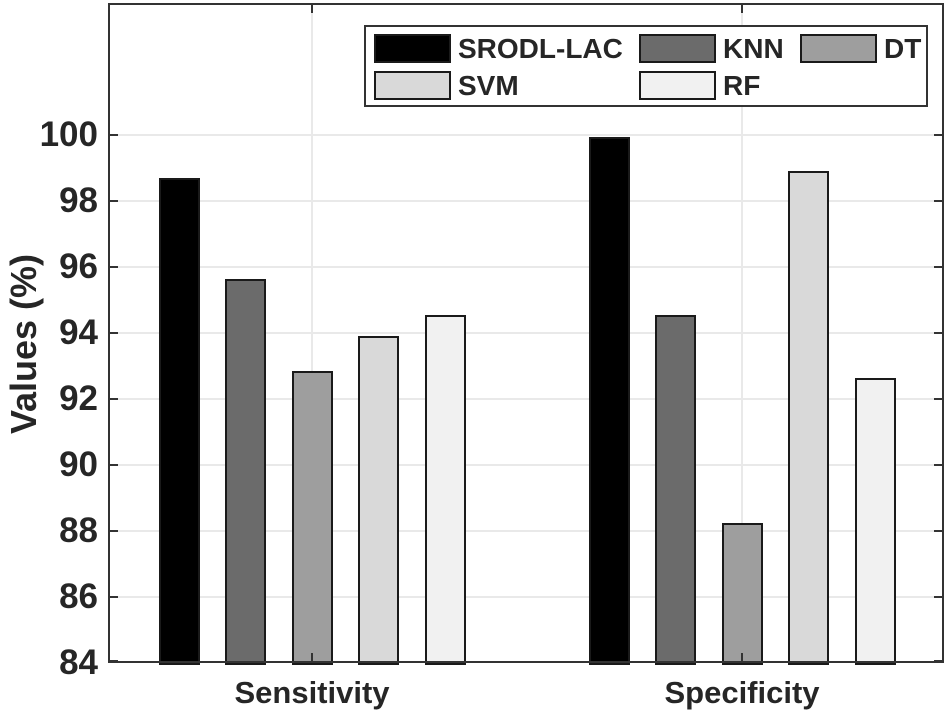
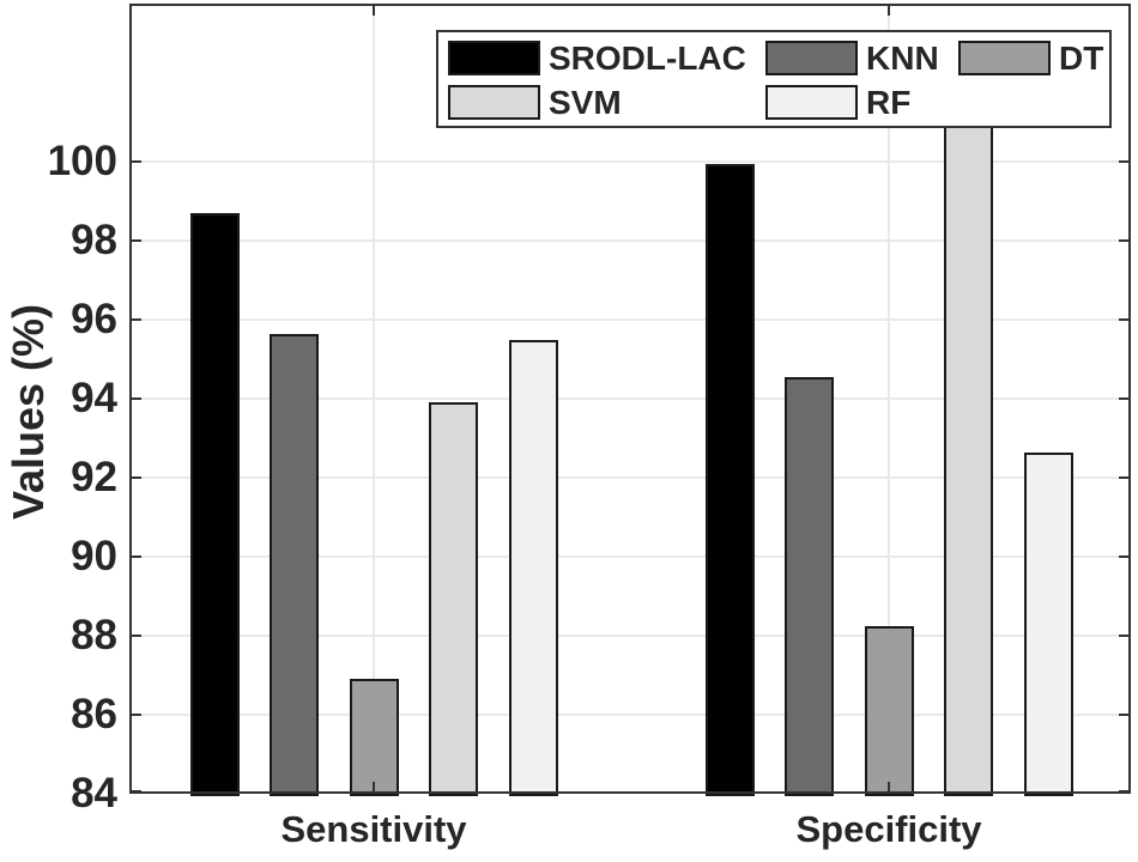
DT/Sensitivity: 92.8 -> 86.9
RF/Sensitivity: 94.5 -> 95.5
SVM/Specificity: 98.9 -> 101.7
